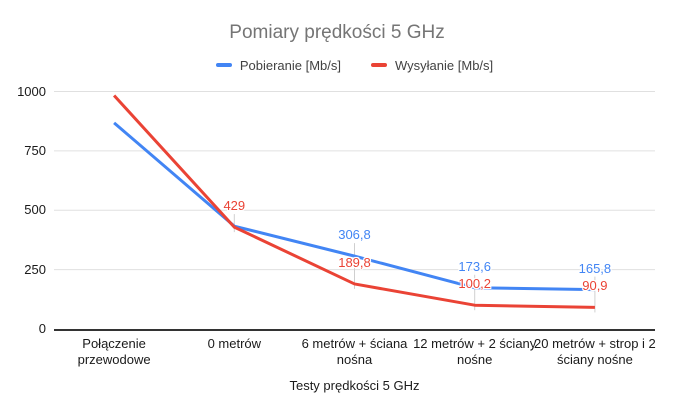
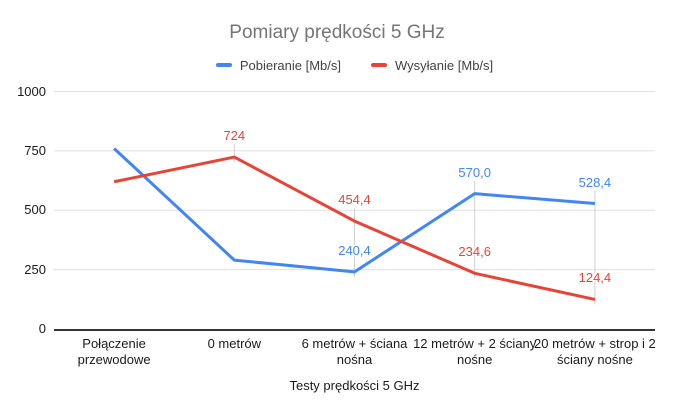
Pobieranie [Mb/s]/Połączenie przewodowe: 870 -> 760
Wysyłanie [Mb/s]/Połączenie przewodowe: 980 -> 620
Pobieranie [Mb/s]/0 metrów: 430 -> 290
Wysyłanie [Mb/s]/0 metrów: 429 -> 724
Pobieranie [Mb/s]/6 metrów + ściana nośna: 306,8 -> 240,4
Wysyłanie [Mb/s]/6 metrów + ściana nośna: 189,8 -> 454,4
Pobieranie [Mb/s]/12 metrów + 2 ściany nośne: 173,6 -> 570,0
Wysyłanie [Mb/s]/12 metrów + 2 ściany nośne: 100,2 -> 234,6
Pobieranie [Mb/s]/20 metrów + strop i 2 ściany nośne: 165,8 -> 528,4
Wysyłanie [Mb/s]/20 metrów + strop i 2 ściany nośne: 90,9 -> 124,4
